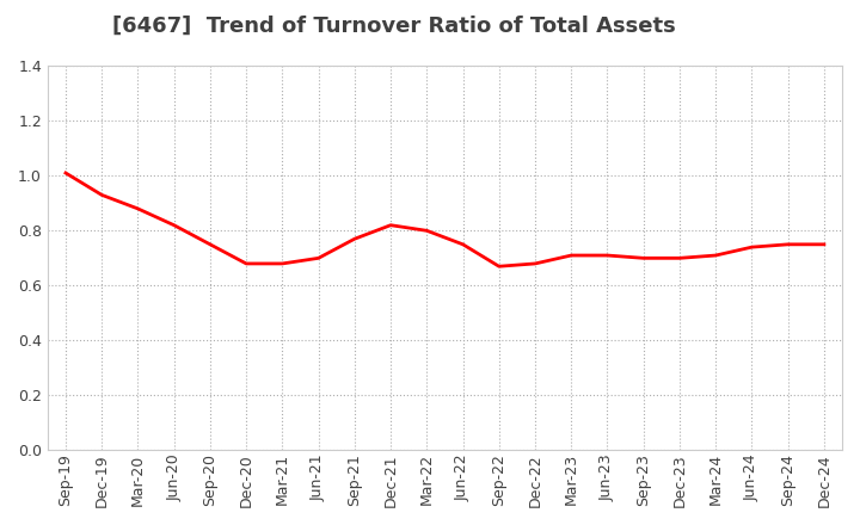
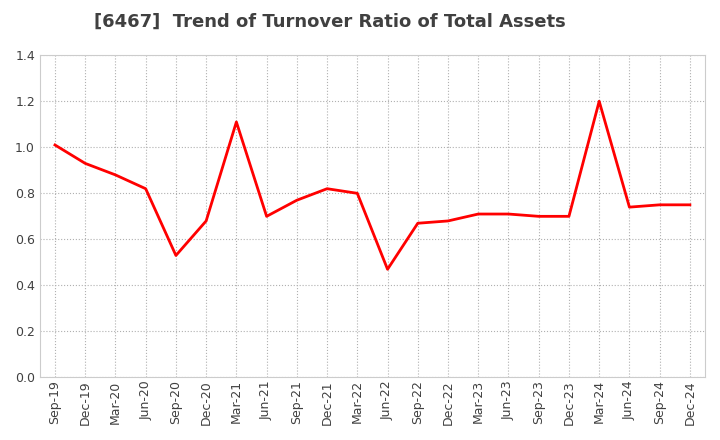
Sep-20: 0.75 -> 0.53
Mar-21: 0.68 -> 1.11
Jun-22: 0.75 -> 0.47
Mar-24: 0.71 -> 1.20
